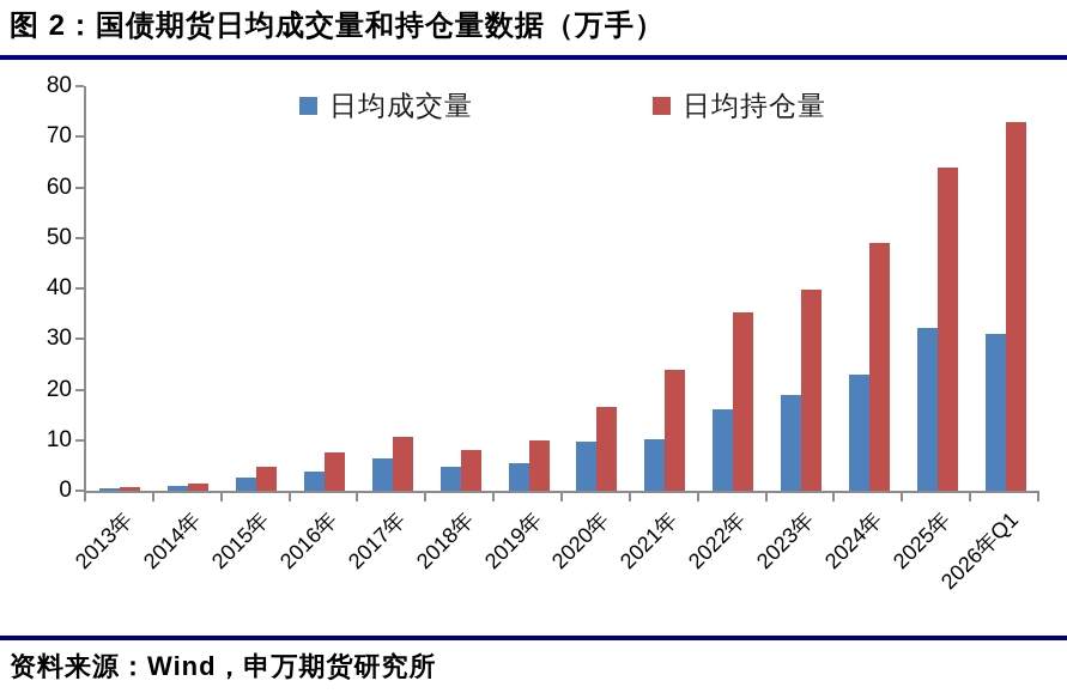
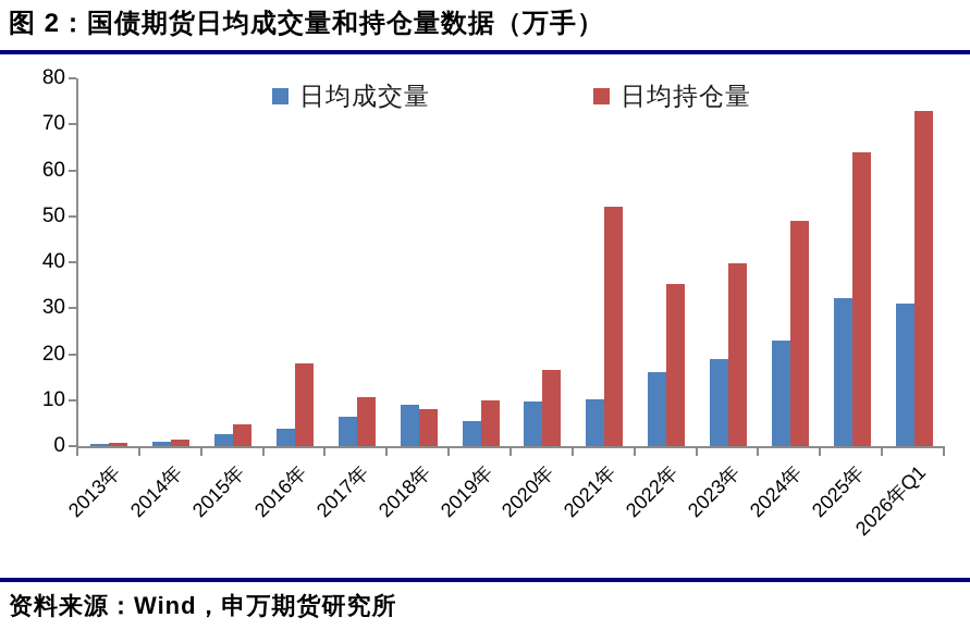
日均持仓量/2016年: 8 -> 18
日均成交量/2018年: 5 -> 9
日均持仓量/2021年: 24 -> 52
